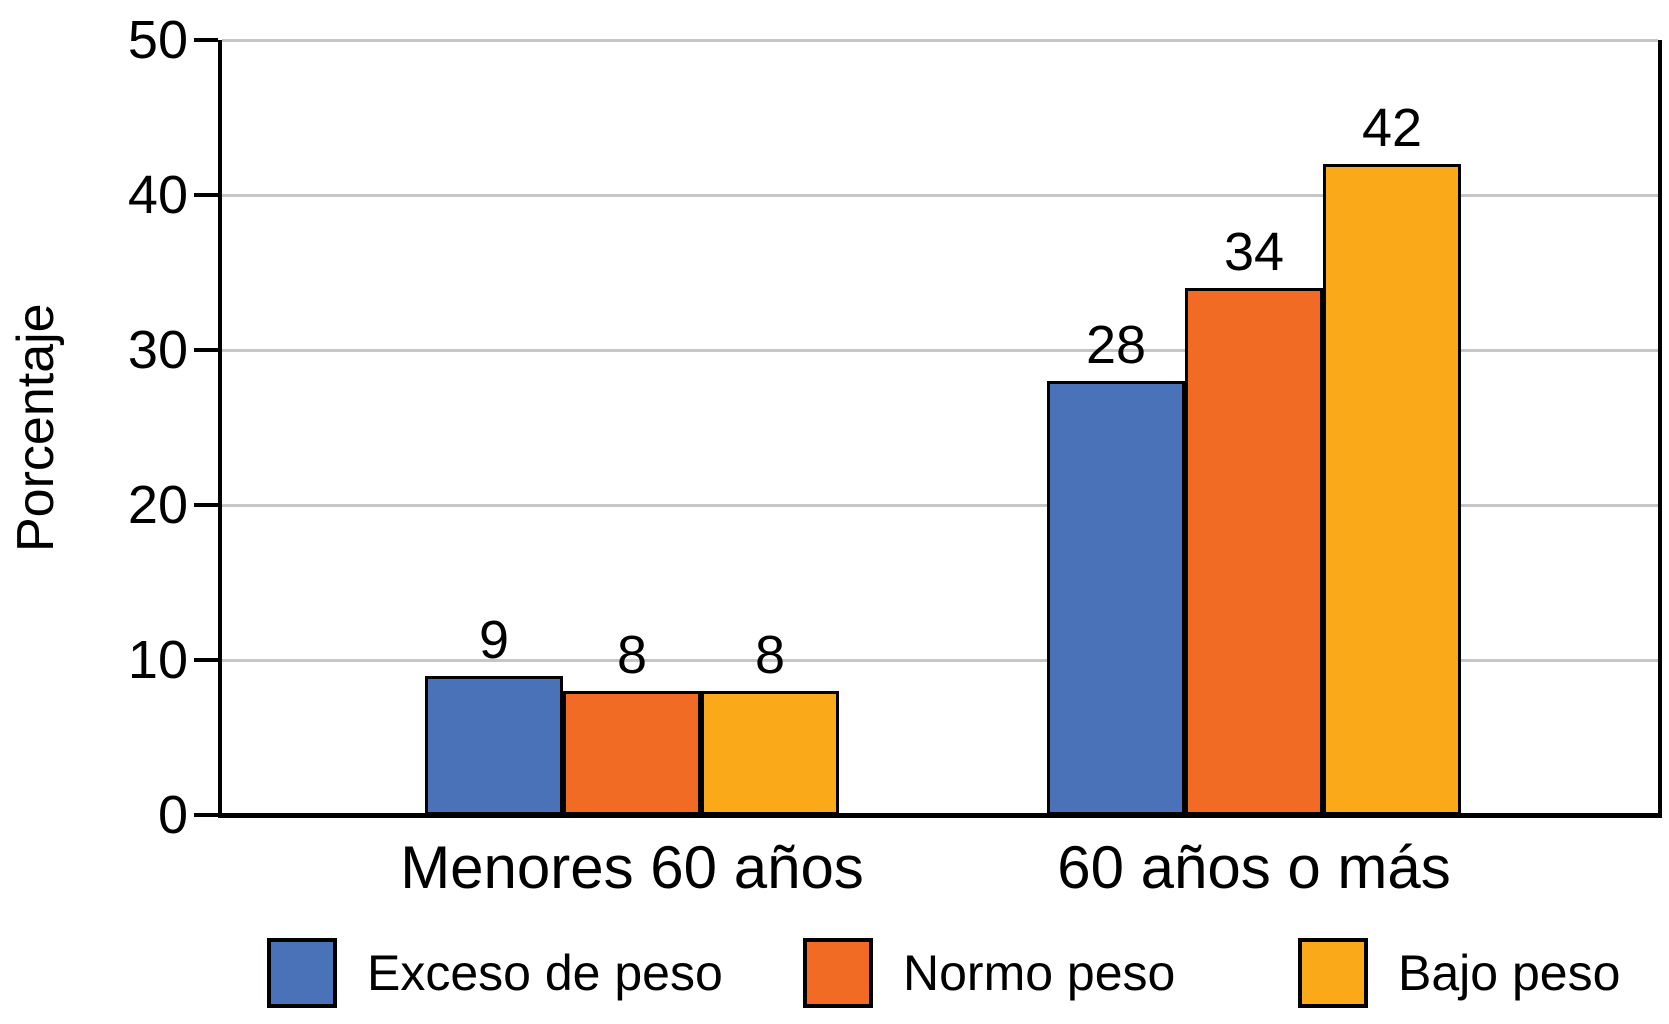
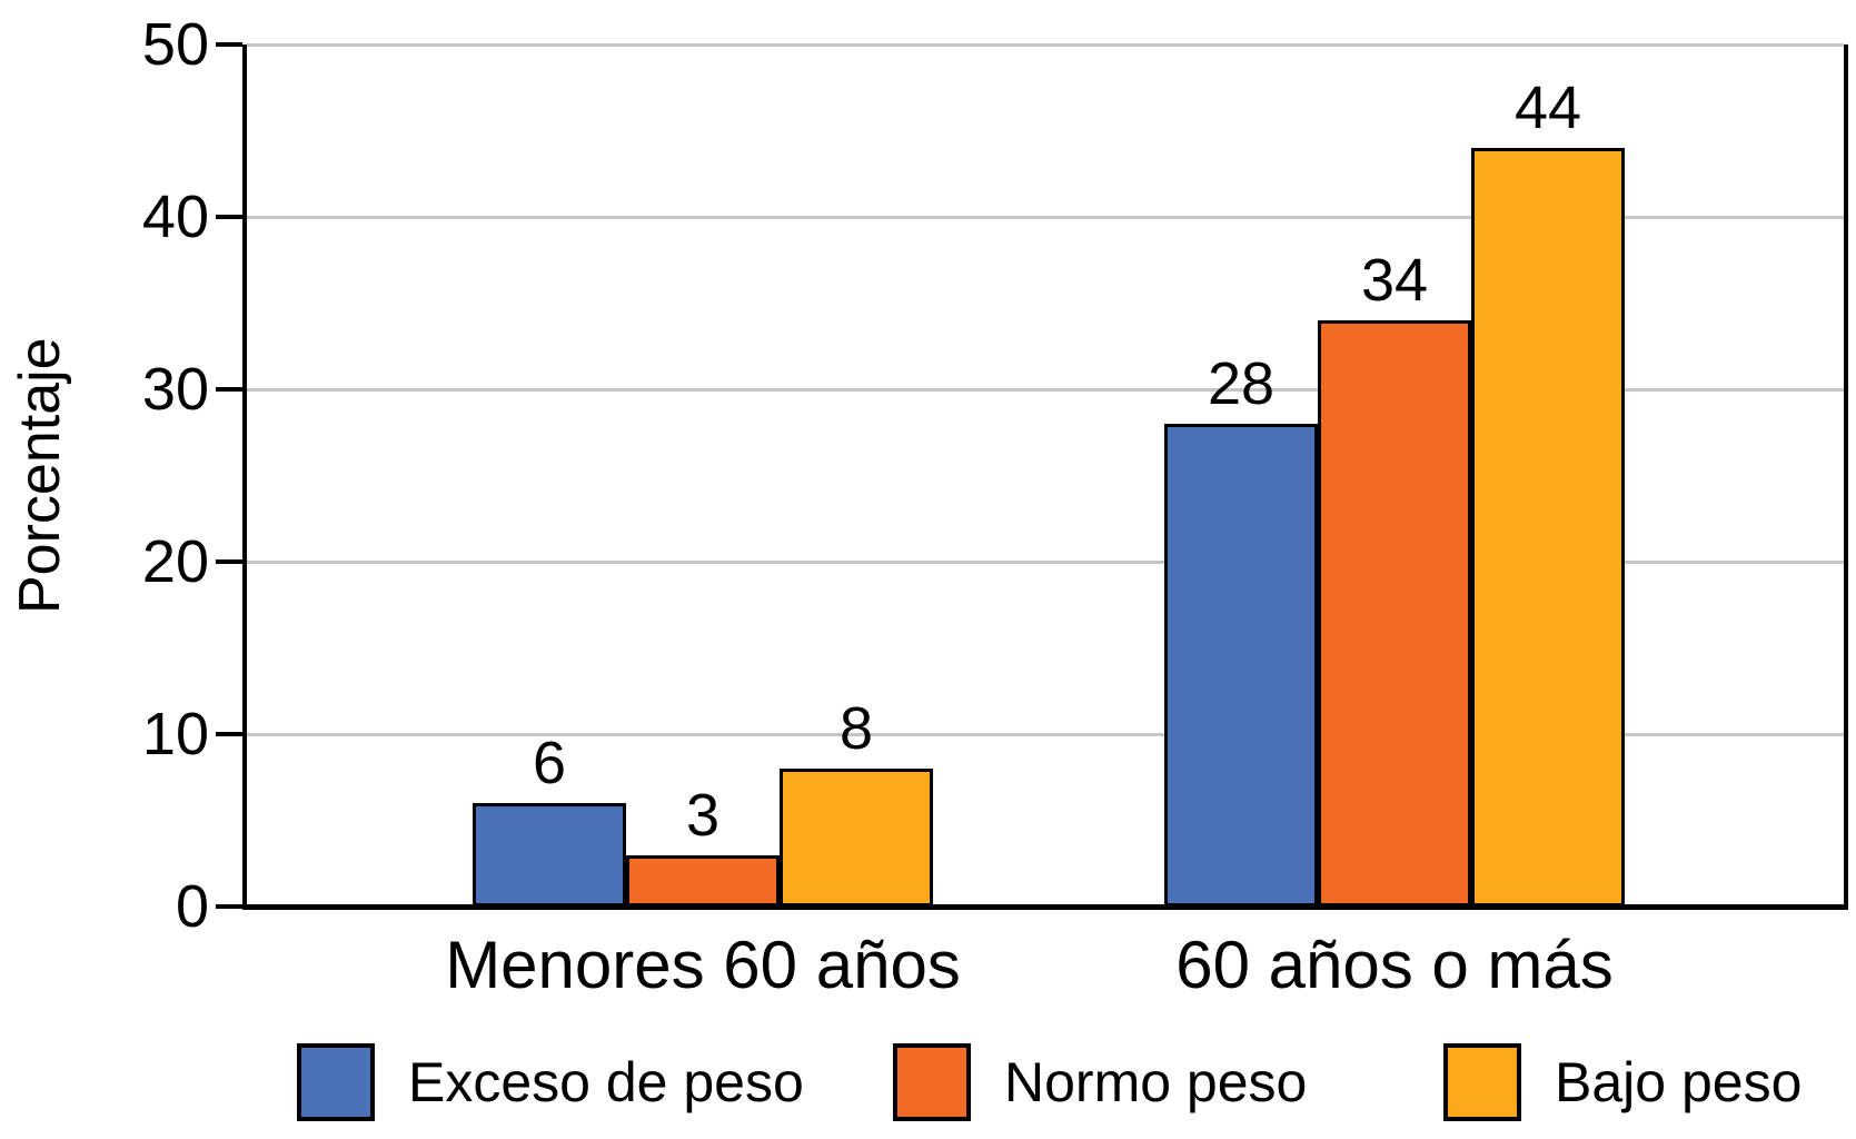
Exceso de peso/Menores 60 años: 9 -> 6
Normo peso/Menores 60 años: 8 -> 3
Bajo peso/60 años o más: 42 -> 44
